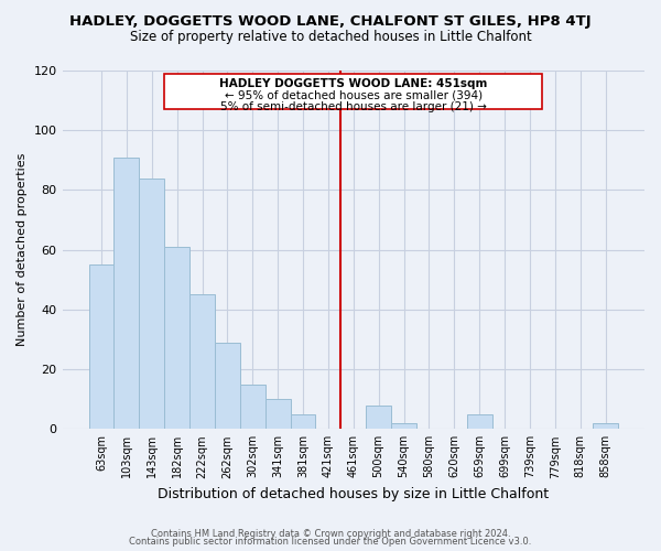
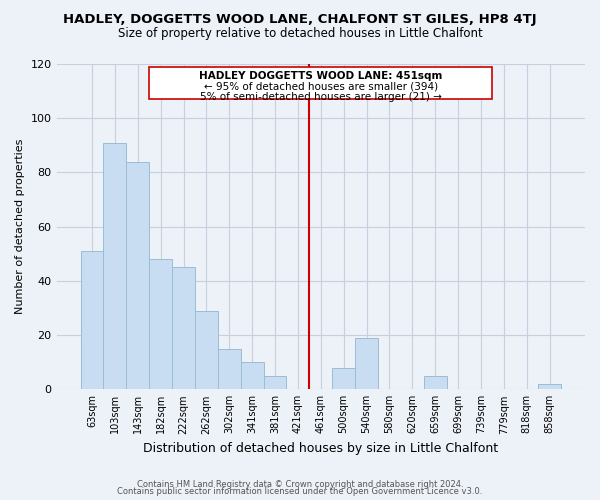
63sqm: 55 -> 51
182sqm: 61 -> 48
540sqm: 2 -> 19
